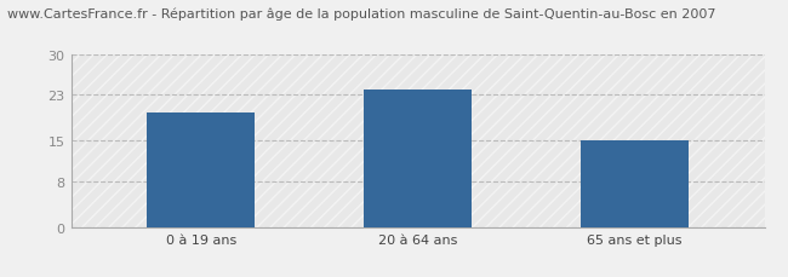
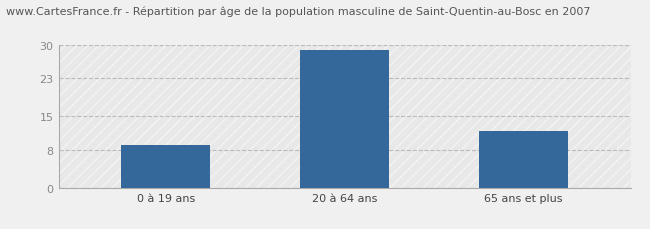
0 à 19 ans: 20 -> 9
20 à 64 ans: 24 -> 29
65 ans et plus: 15 -> 12
